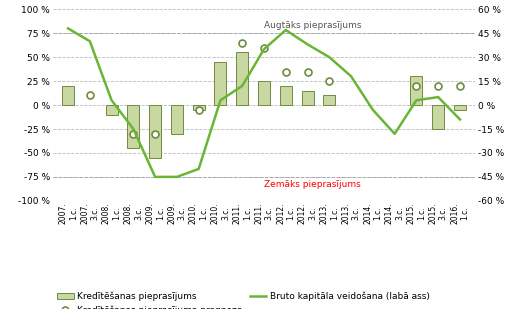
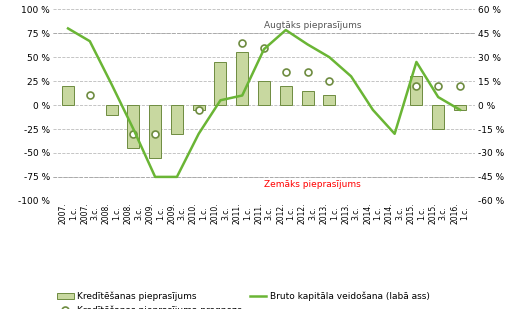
Bruto kapitāla veidošana (labā ass)/2008. 1.c.: 3 % -> 13 %
Bruto kapitāla veidošana (labā ass)/2010. 1.c.: -40 % -> -18 %
Bruto kapitāla veidošana (labā ass)/2011. 1.c.: 12 % -> 6 %
Bruto kapitāla veidošana (labā ass)/2015. 1.c.: 3 % -> 27 %
Bruto kapitāla veidošana (labā ass)/2016. 1.c.: -9 % -> -3 %
